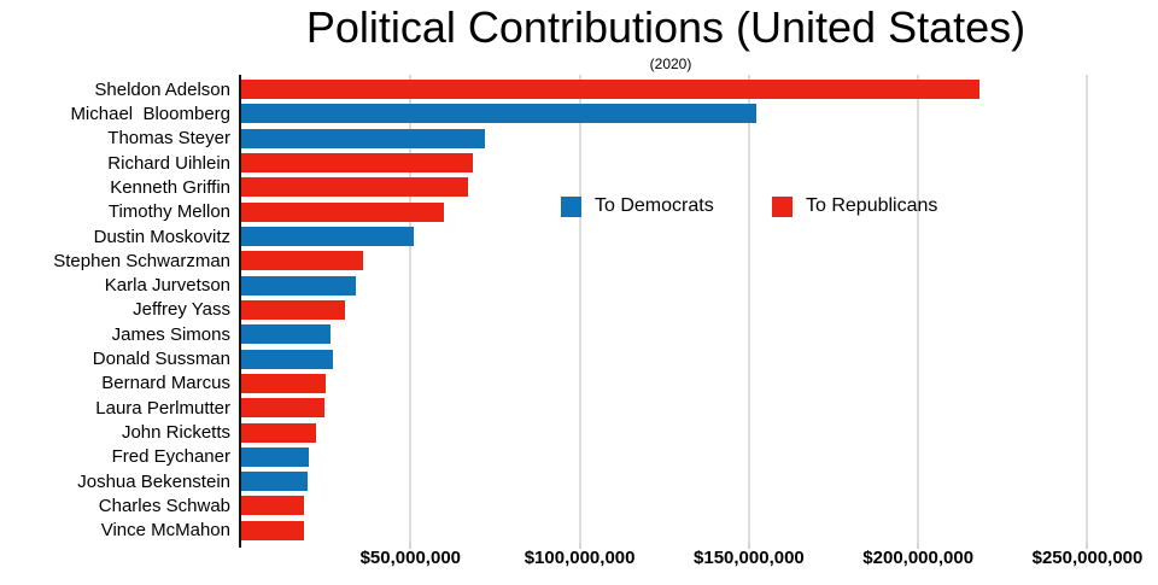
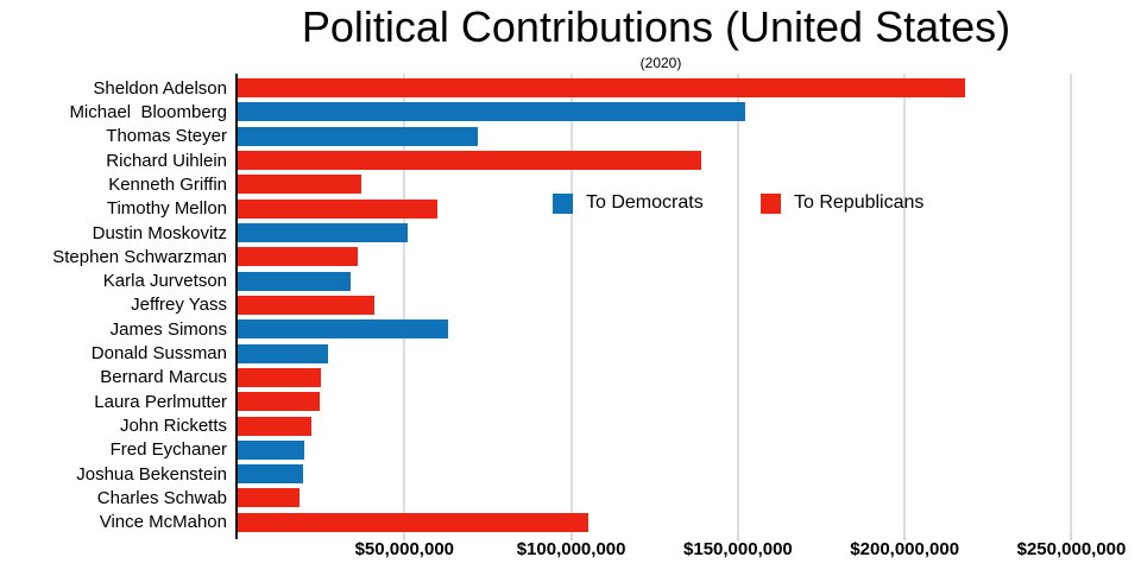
Richard Uihlein: $68000000 -> $139000000
Kenneth Griffin: $67000000 -> $37000000
Jeffrey Yass: $30000000 -> $41000000
James Simons: $26000000 -> $63000000
Vince McMahon: $18000000 -> $105000000
